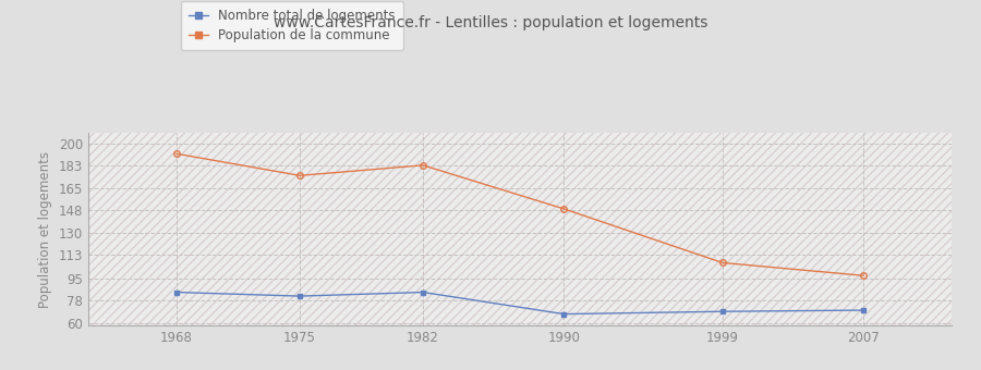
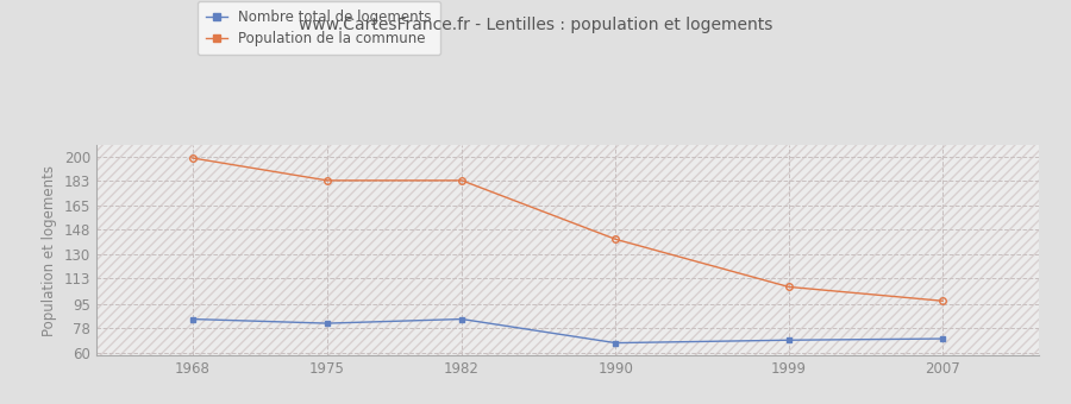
Population de la commune/1968: 192 -> 199
Population de la commune/1975: 175 -> 183
Population de la commune/1990: 149 -> 141
